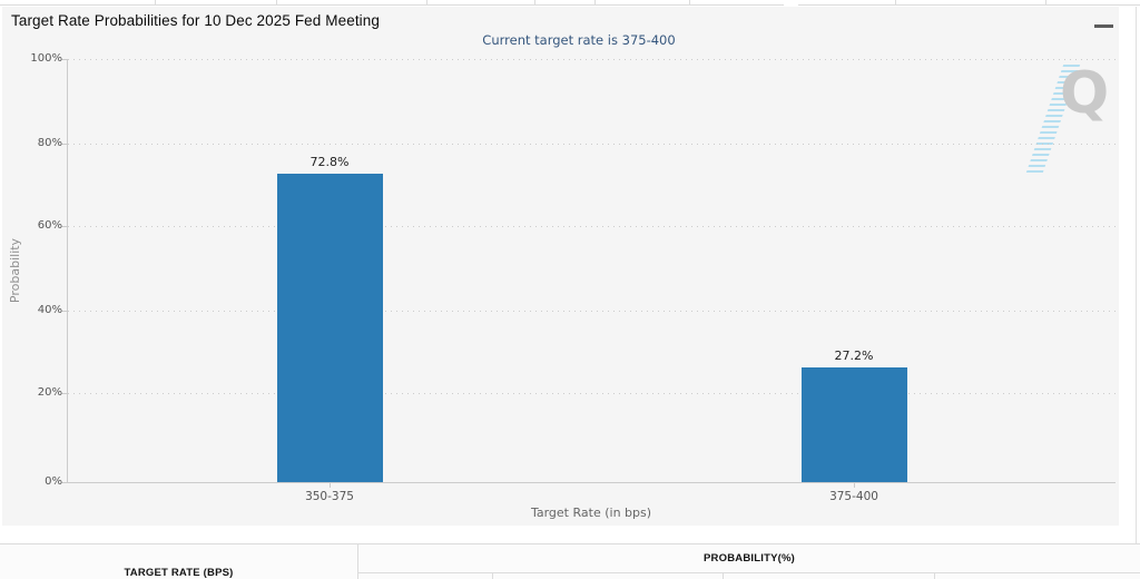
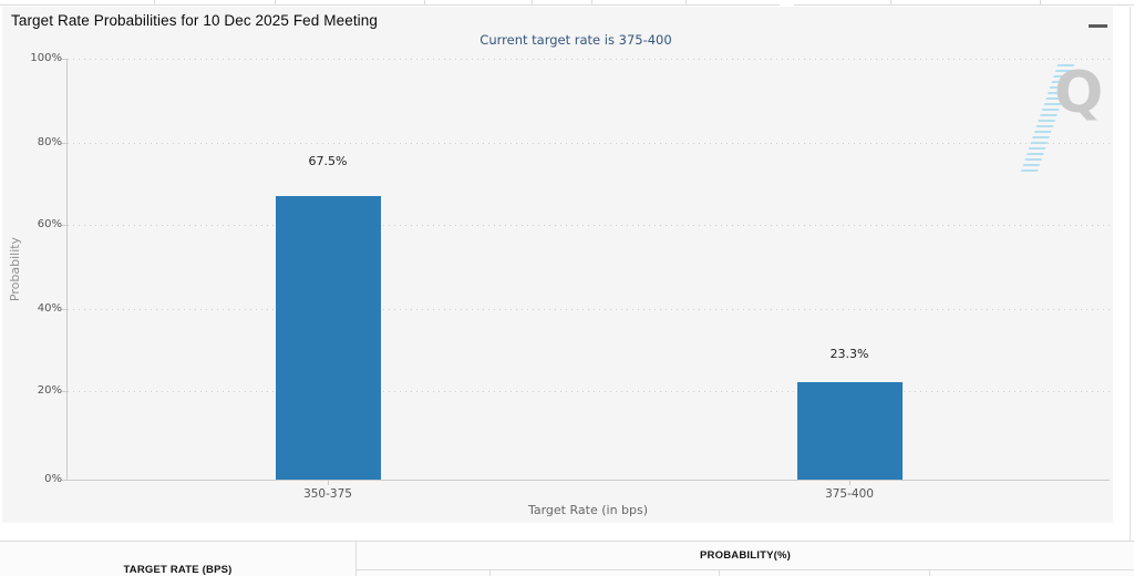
350-375: 72.8% -> 67.5%
375-400: 27.2% -> 23.3%
